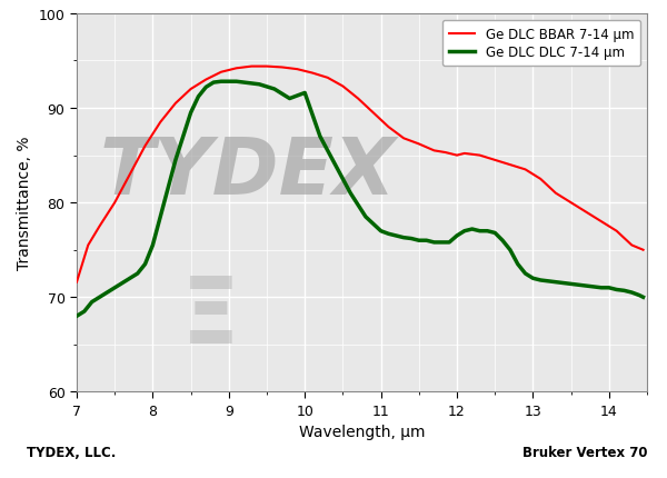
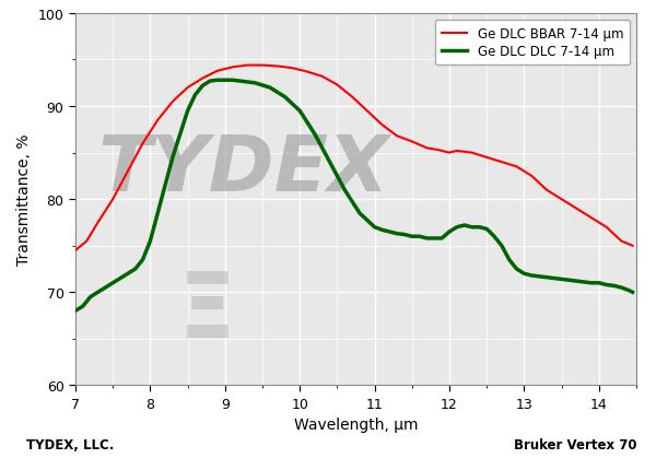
Ge DLC BBAR 7-14 μm/7: 71.6 -> 74.5
Ge DLC DLC 7-14 μm/10: 91.6 -> 89.5
